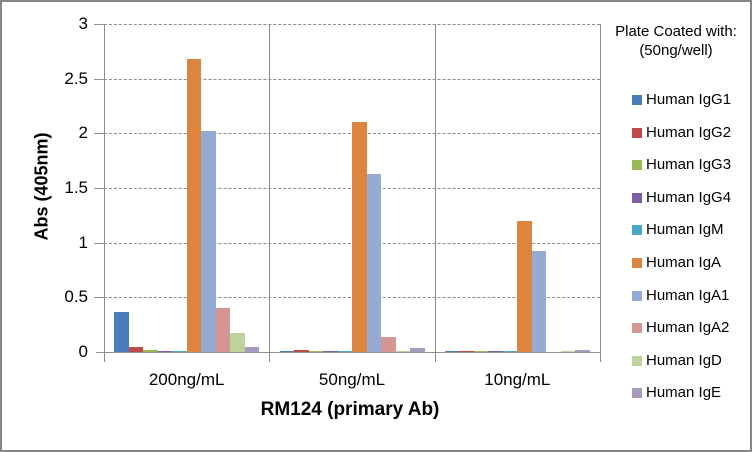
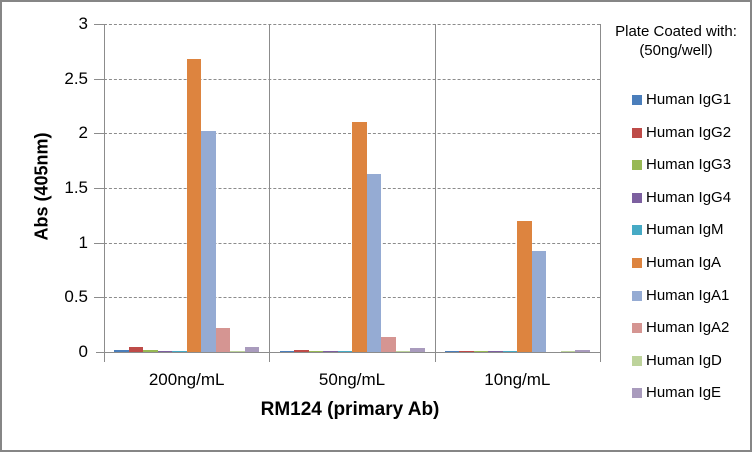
Human IgG1/200ng/mL: 0.37 -> 0.02
Human IgA2/200ng/mL: 0.40 -> 0.22
Human IgD/200ng/mL: 0.17 -> 0.01
